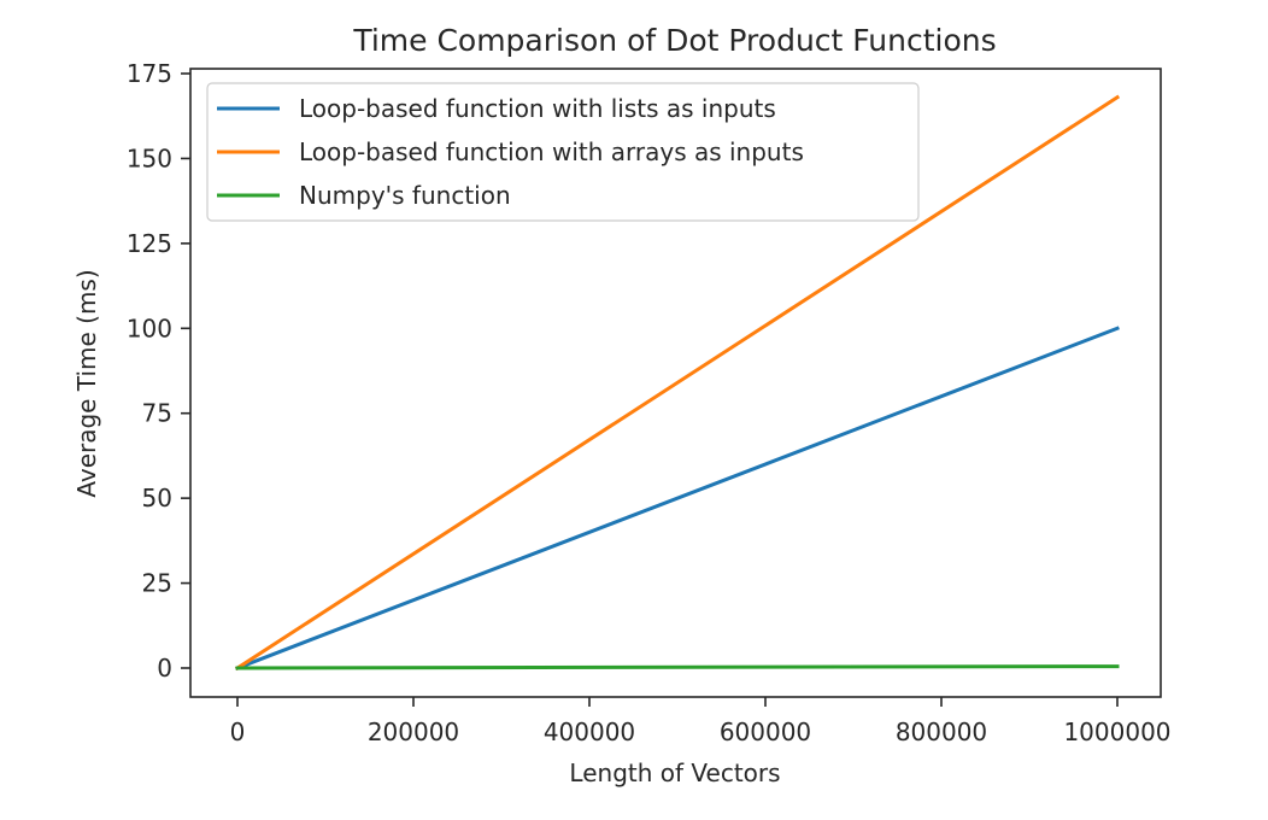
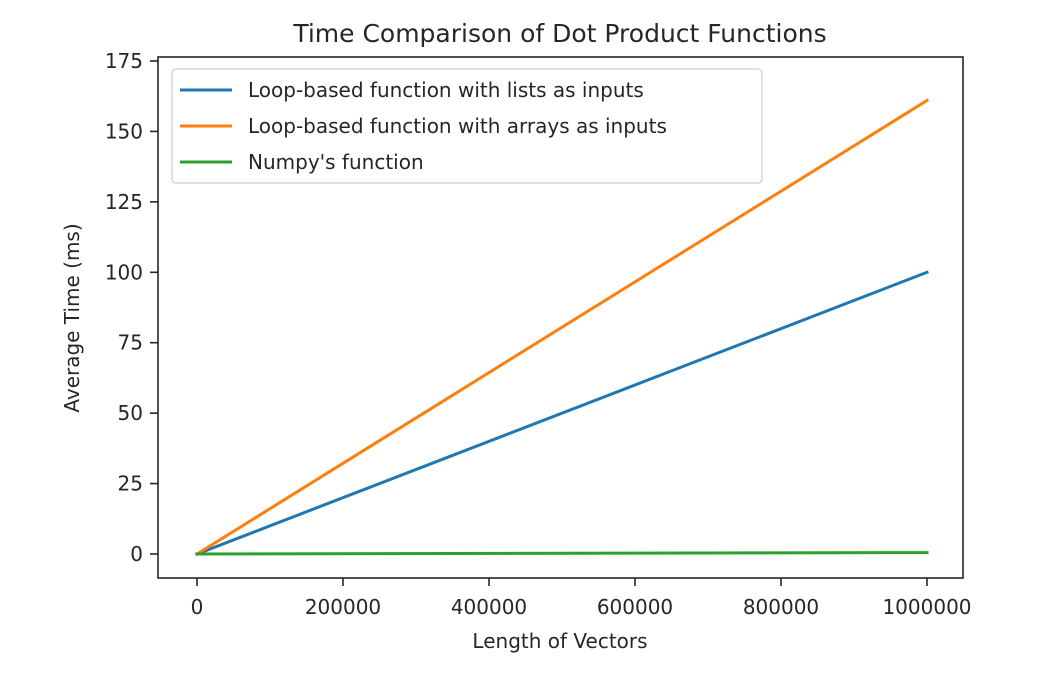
Loop-based function with arrays as inputs/1000000: 168 -> 161
